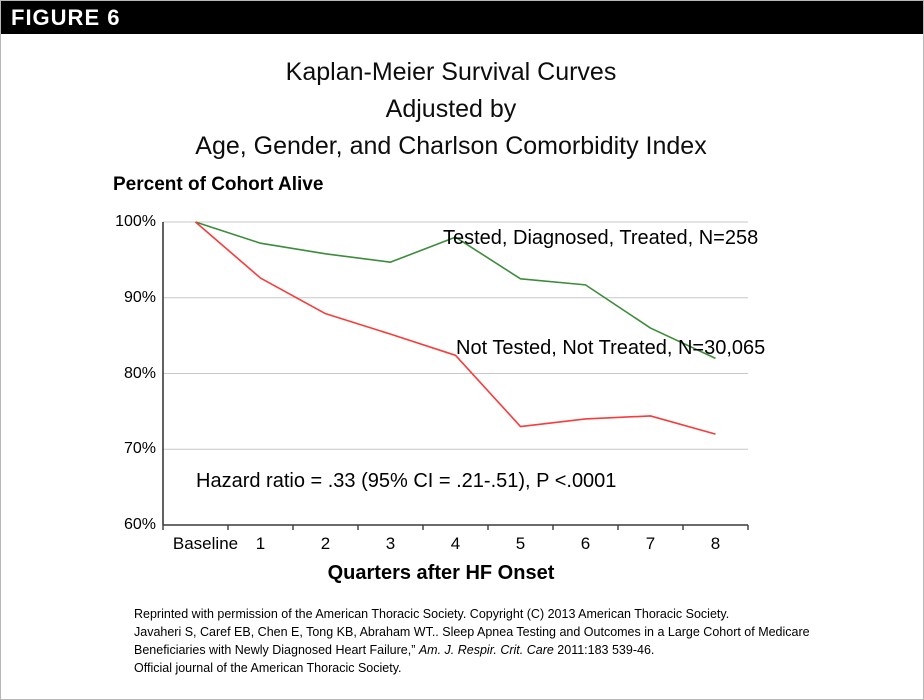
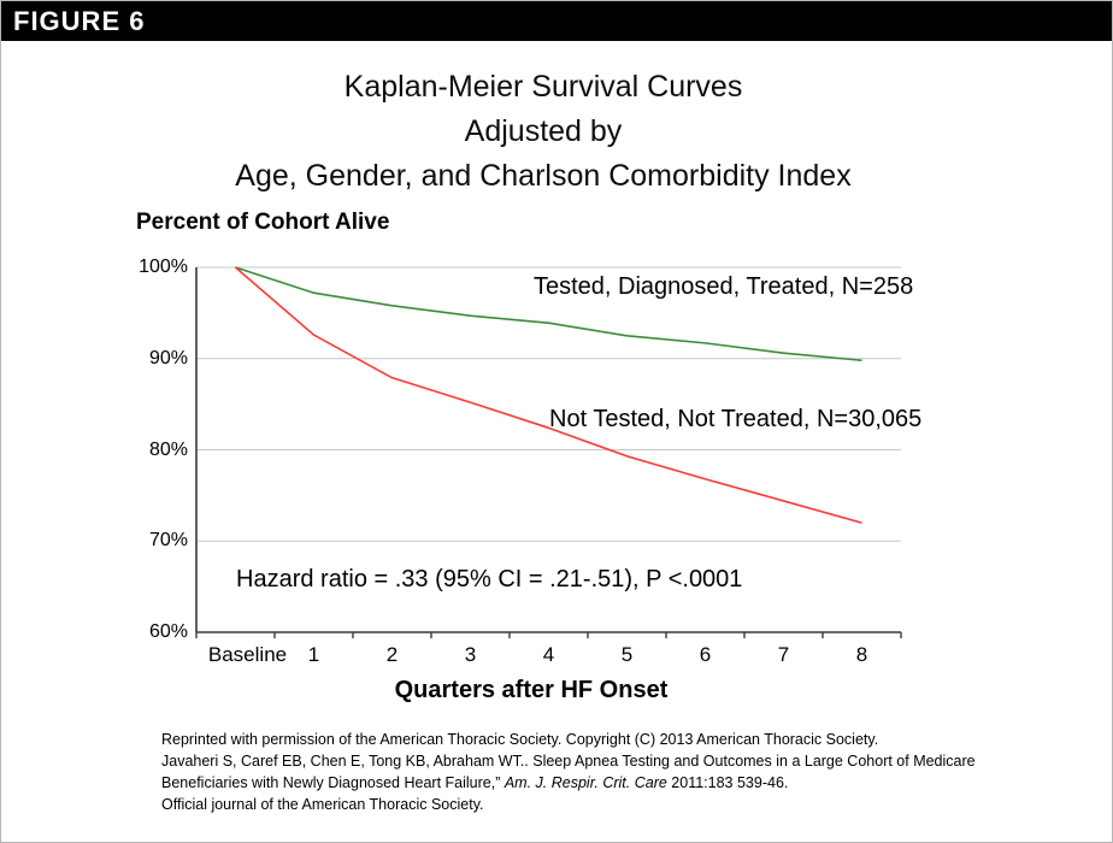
Tested, Diagnosed, Treated, N=258/4: 98% -> 94%
Not Tested, Not Treated, N=30,065/5: 73% -> 79%
Not Tested, Not Treated, N=30,065/6: 74% -> 77%
Tested, Diagnosed, Treated, N=258/7: 86% -> 91%
Tested, Diagnosed, Treated, N=258/8: 82% -> 90%
